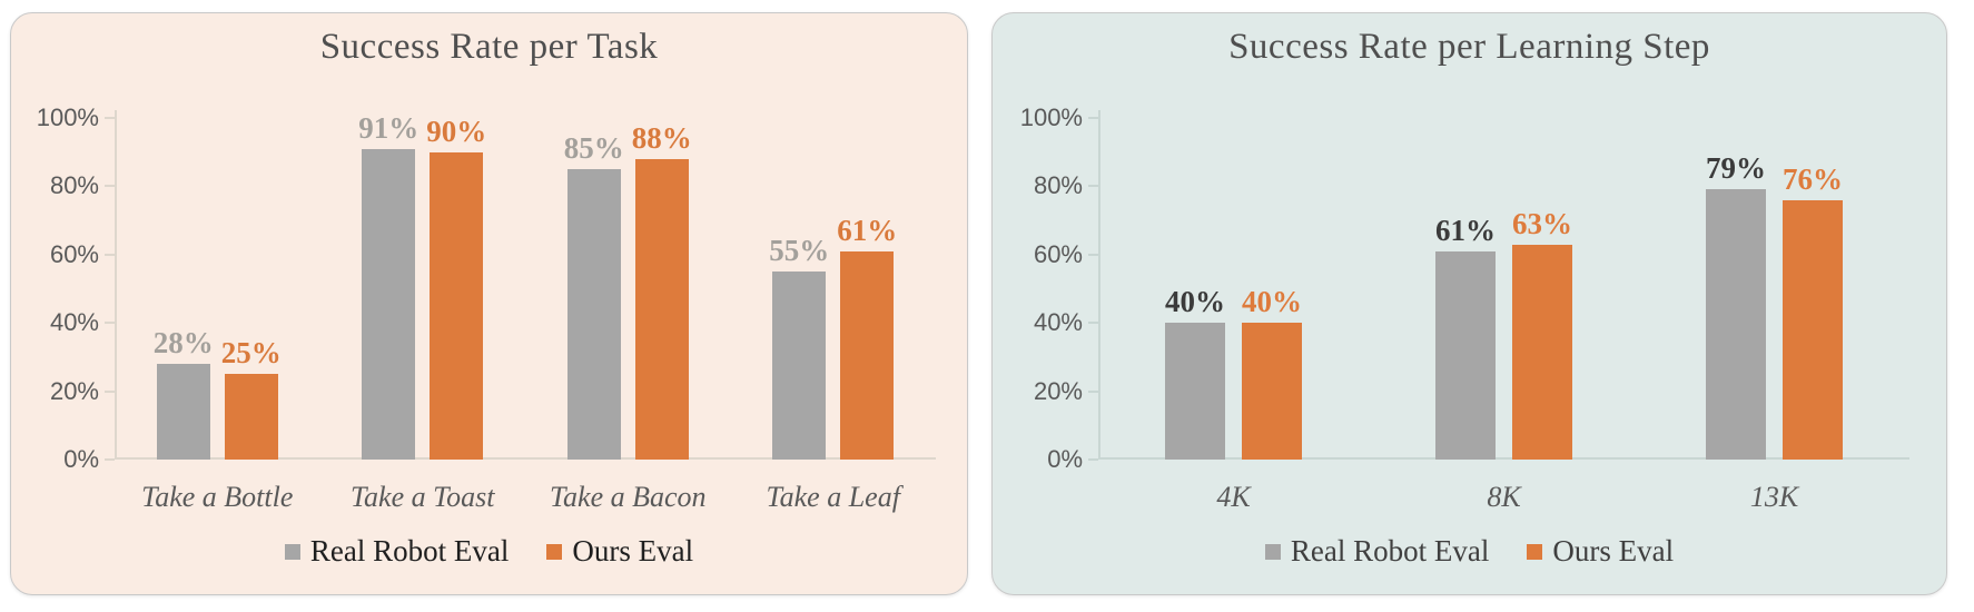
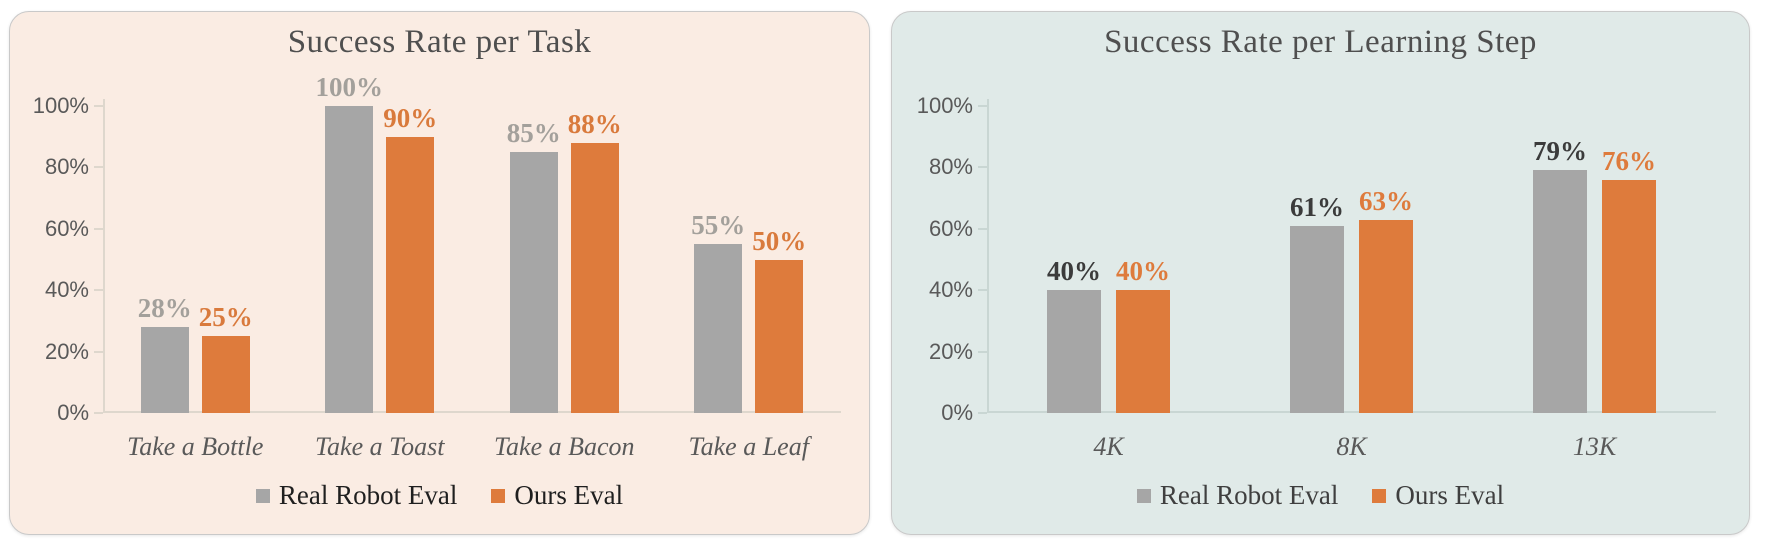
Success Rate per Task/Real Robot Eval/Take a Toast: 91% -> 100%
Success Rate per Task/Ours Eval/Take a Leaf: 61% -> 50%
